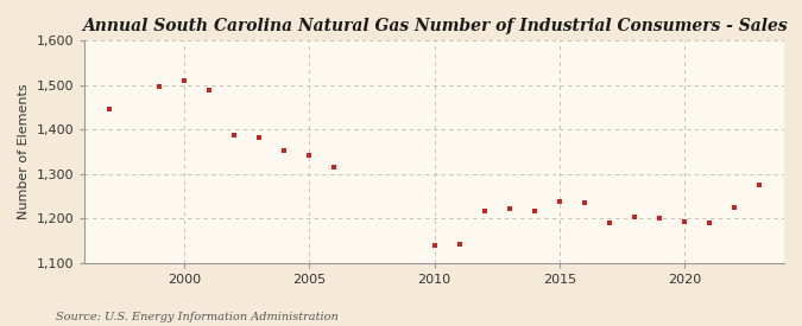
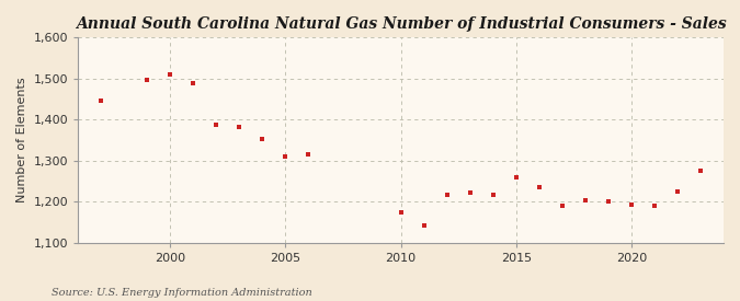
2005: 1,343 -> 1,310
2010: 1,140 -> 1,175
2015: 1,238 -> 1,260
